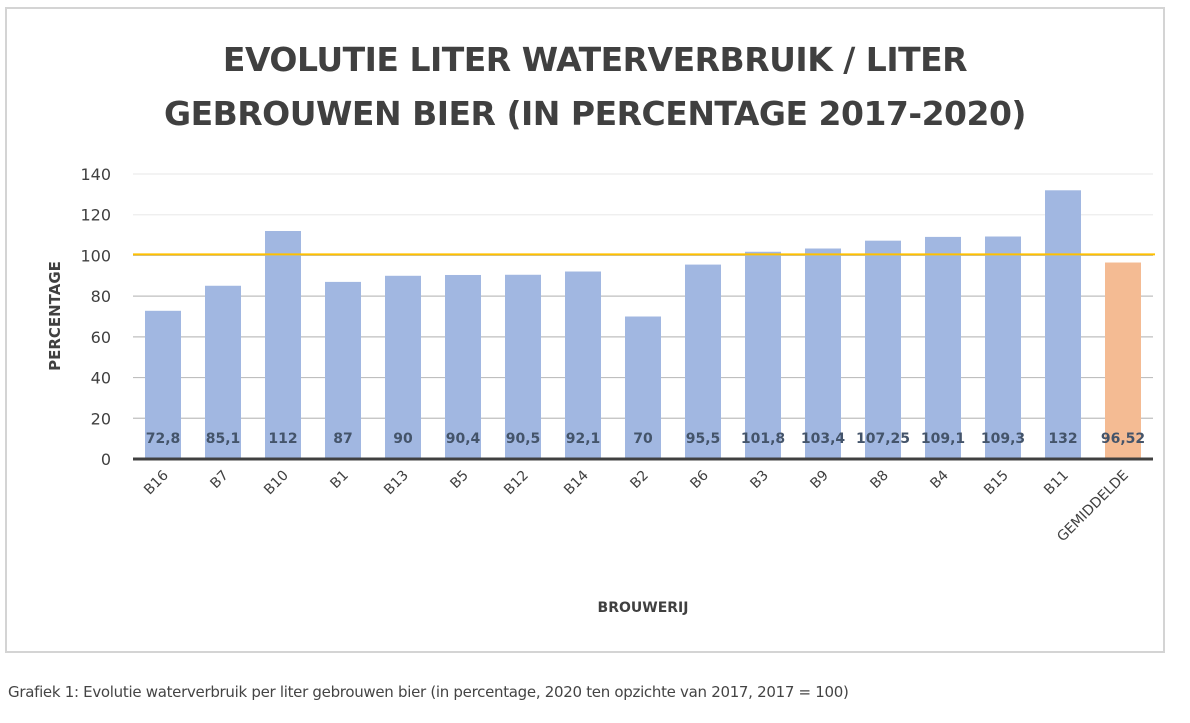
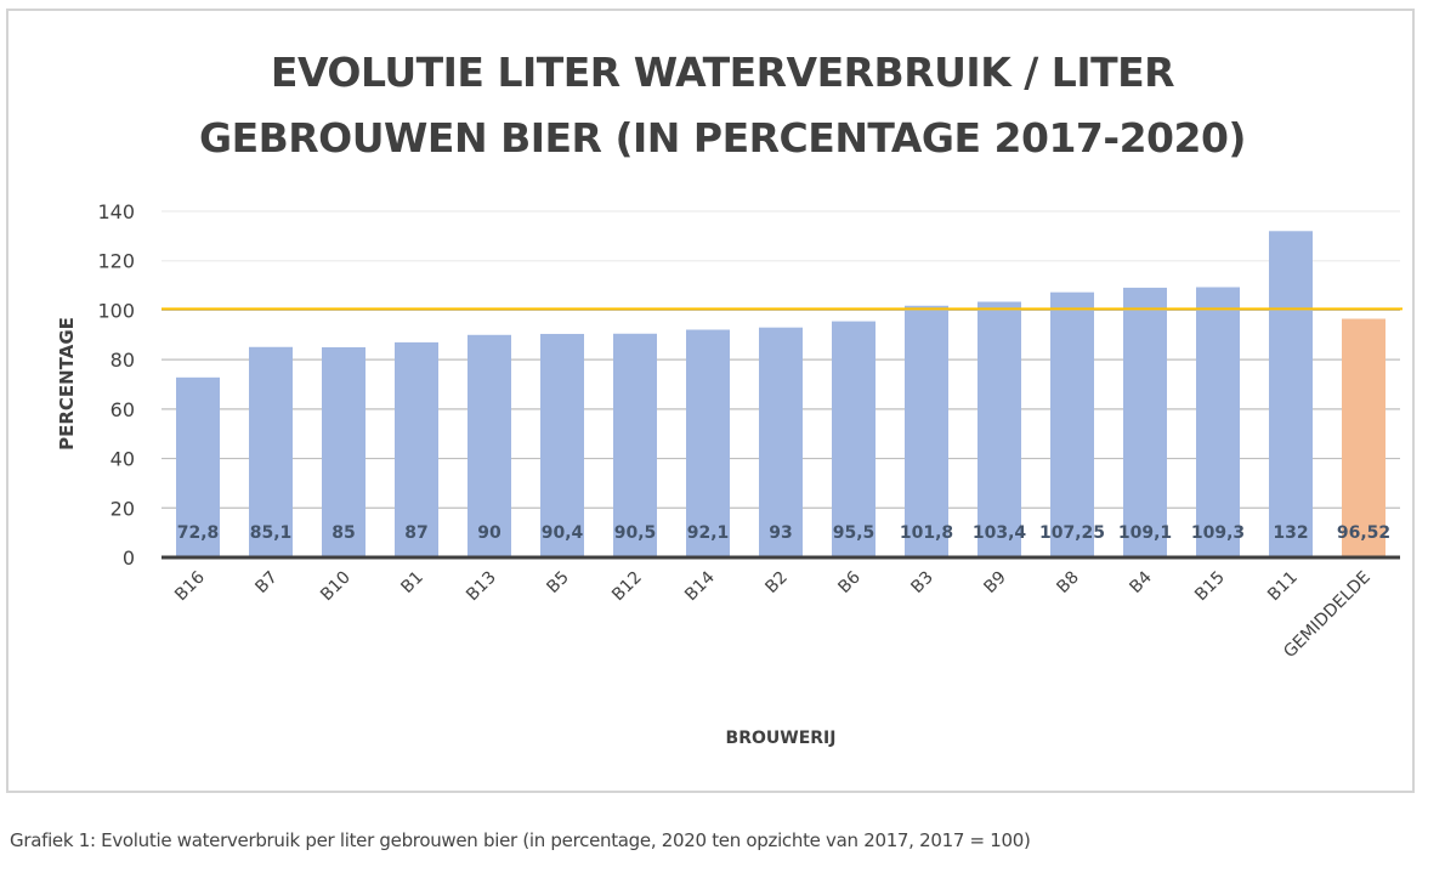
B10: 112 -> 85
B2: 70 -> 93
